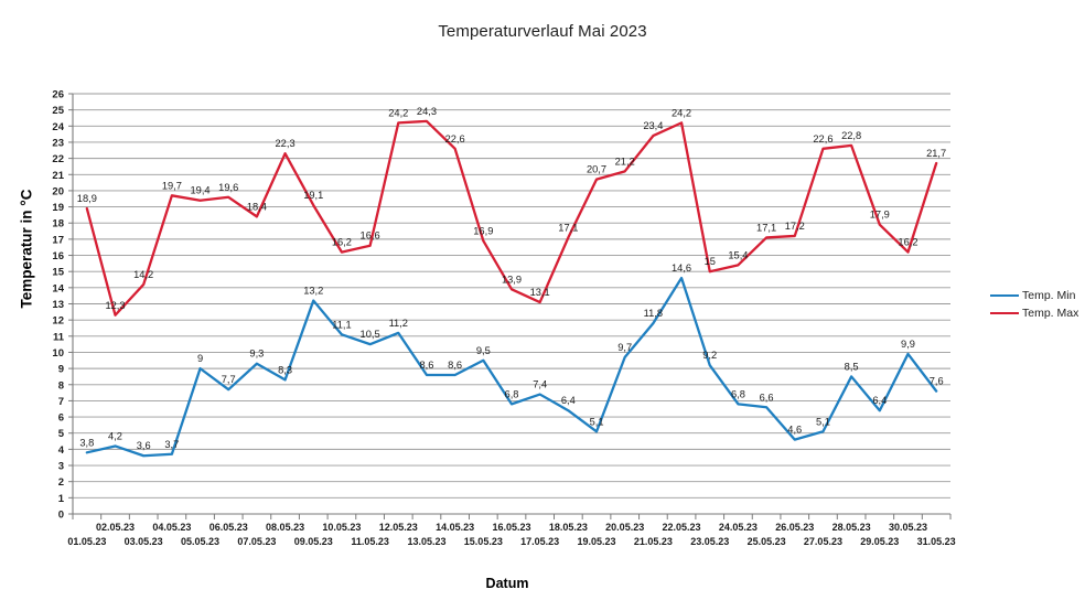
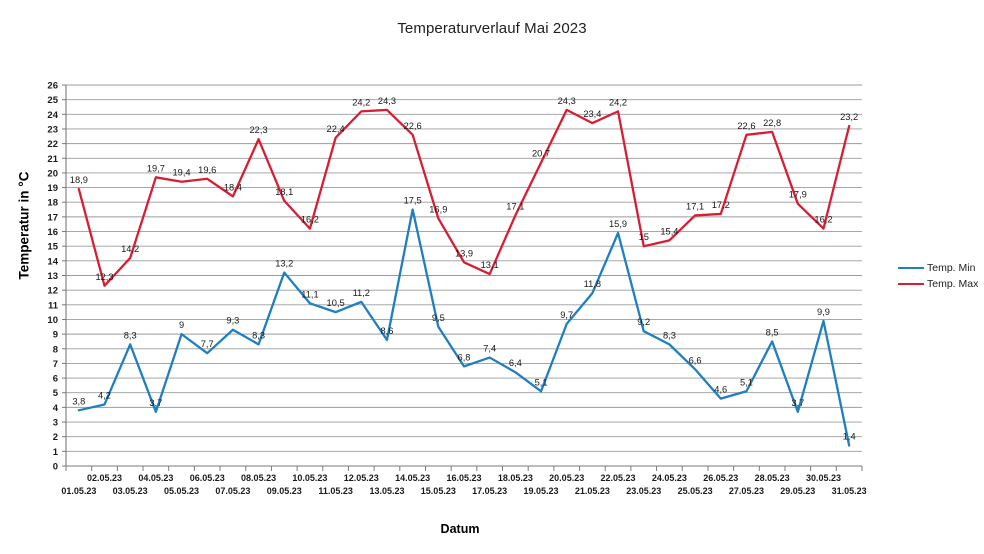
Temp. Min/03.05.23: 3,6 -> 8,3
Temp. Max/09.05.23: 19,1 -> 18,1
Temp. Max/11.05.23: 16,6 -> 22,4
Temp. Min/14.05.23: 8,6 -> 17,5
Temp. Max/20.05.23: 21,2 -> 24,3
Temp. Min/22.05.23: 14,6 -> 15,9
Temp. Min/24.05.23: 6,8 -> 8,3
Temp. Min/29.05.23: 6,4 -> 3,7
Temp. Min/31.05.23: 7,6 -> 1,4
Temp. Max/31.05.23: 21,7 -> 23,2
